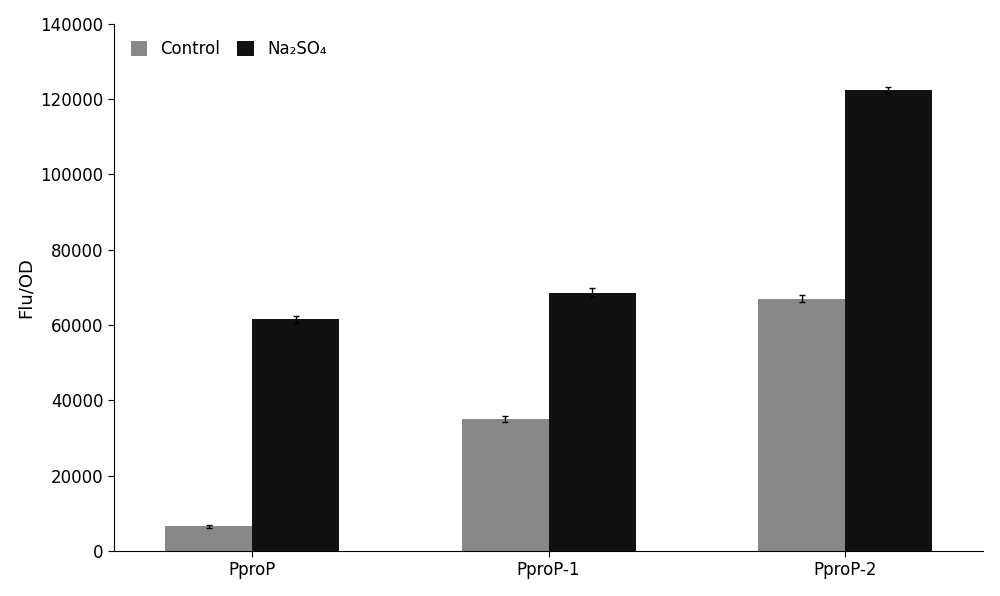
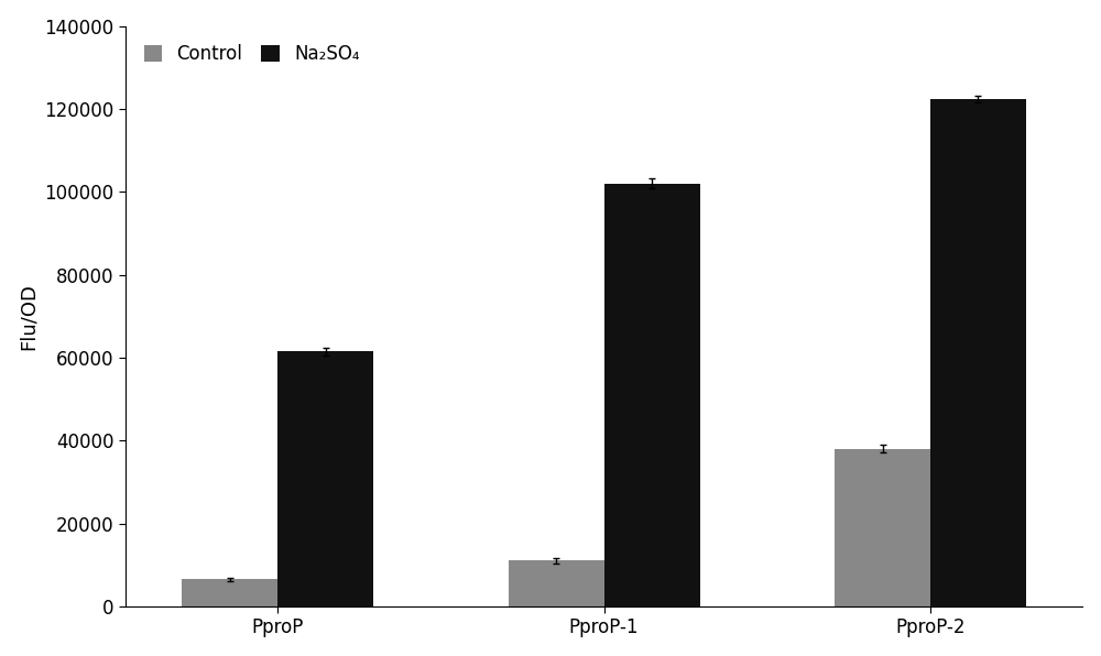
Control/PproP-1: 35000 -> 11000
Na₂SO₄/PproP-1: 68500 -> 102000
Control/PproP-2: 67000 -> 38000
